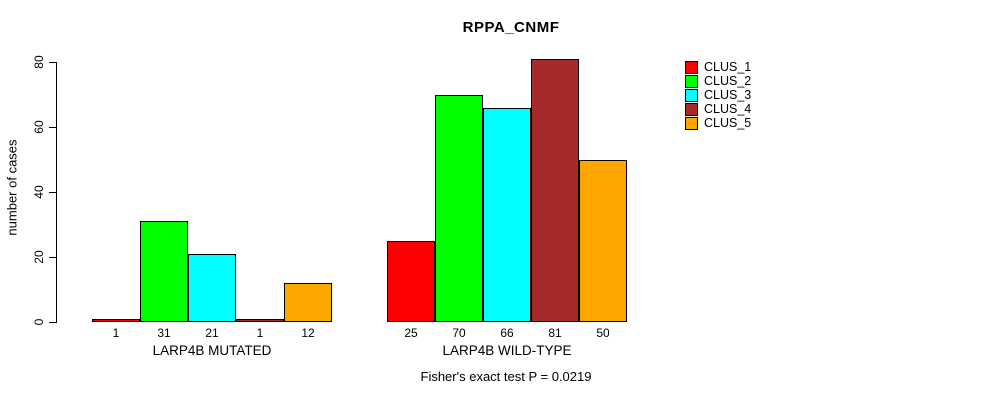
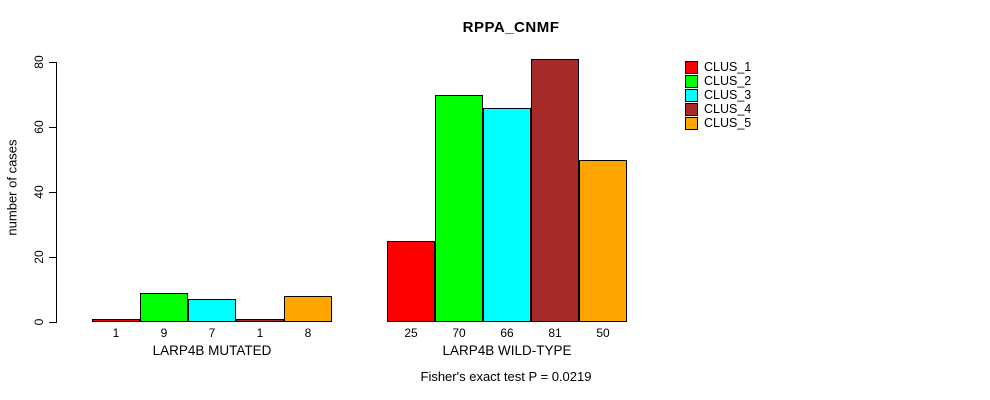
CLUS_2/LARP4B MUTATED: 31 -> 9
CLUS_3/LARP4B MUTATED: 21 -> 7
CLUS_5/LARP4B MUTATED: 12 -> 8
